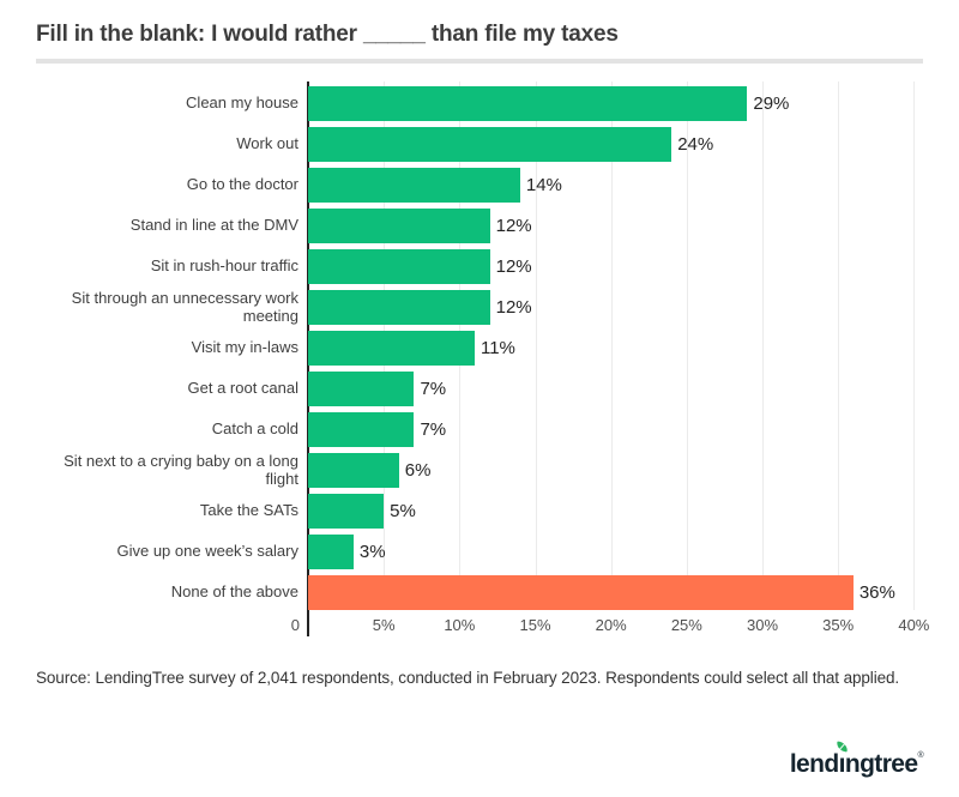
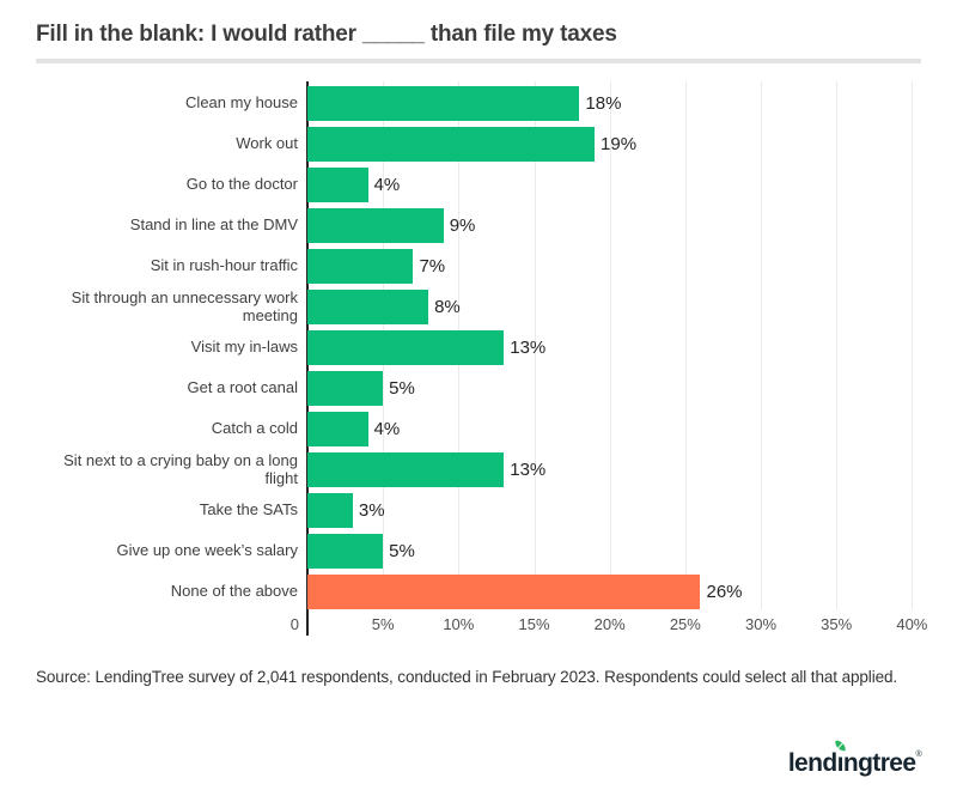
Clean my house: 29% -> 18%
Work out: 24% -> 19%
Go to the doctor: 14% -> 4%
Stand in line at the DMV: 12% -> 9%
Sit in rush-hour traffic: 12% -> 7%
Sit through an unnecessary work meeting: 12% -> 8%
Visit my in-laws: 11% -> 13%
Get a root canal: 7% -> 5%
Catch a cold: 7% -> 4%
Sit next to a crying baby on a long flight: 6% -> 13%
Take the SATs: 5% -> 3%
Give up one week’s salary: 3% -> 5%
None of the above: 36% -> 26%
